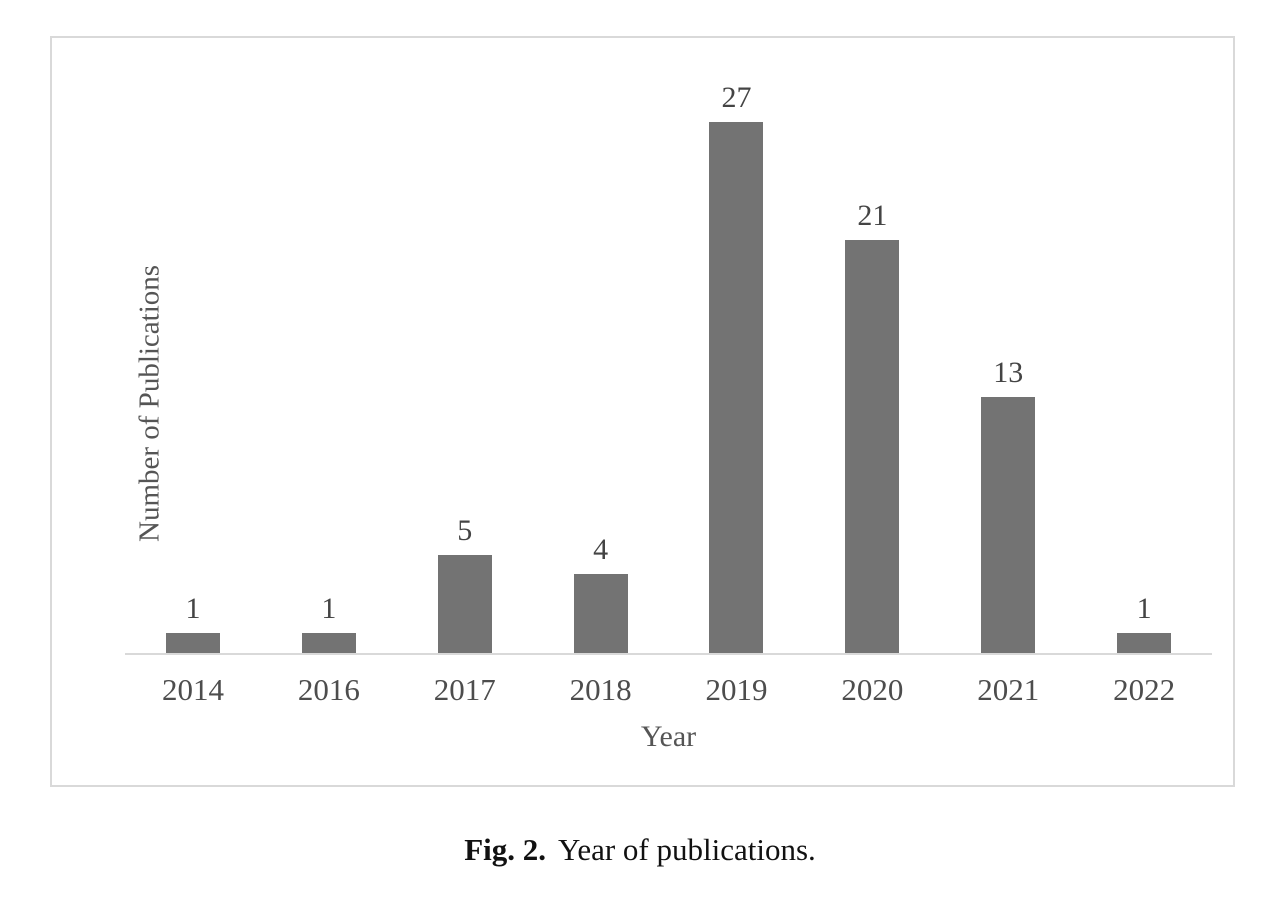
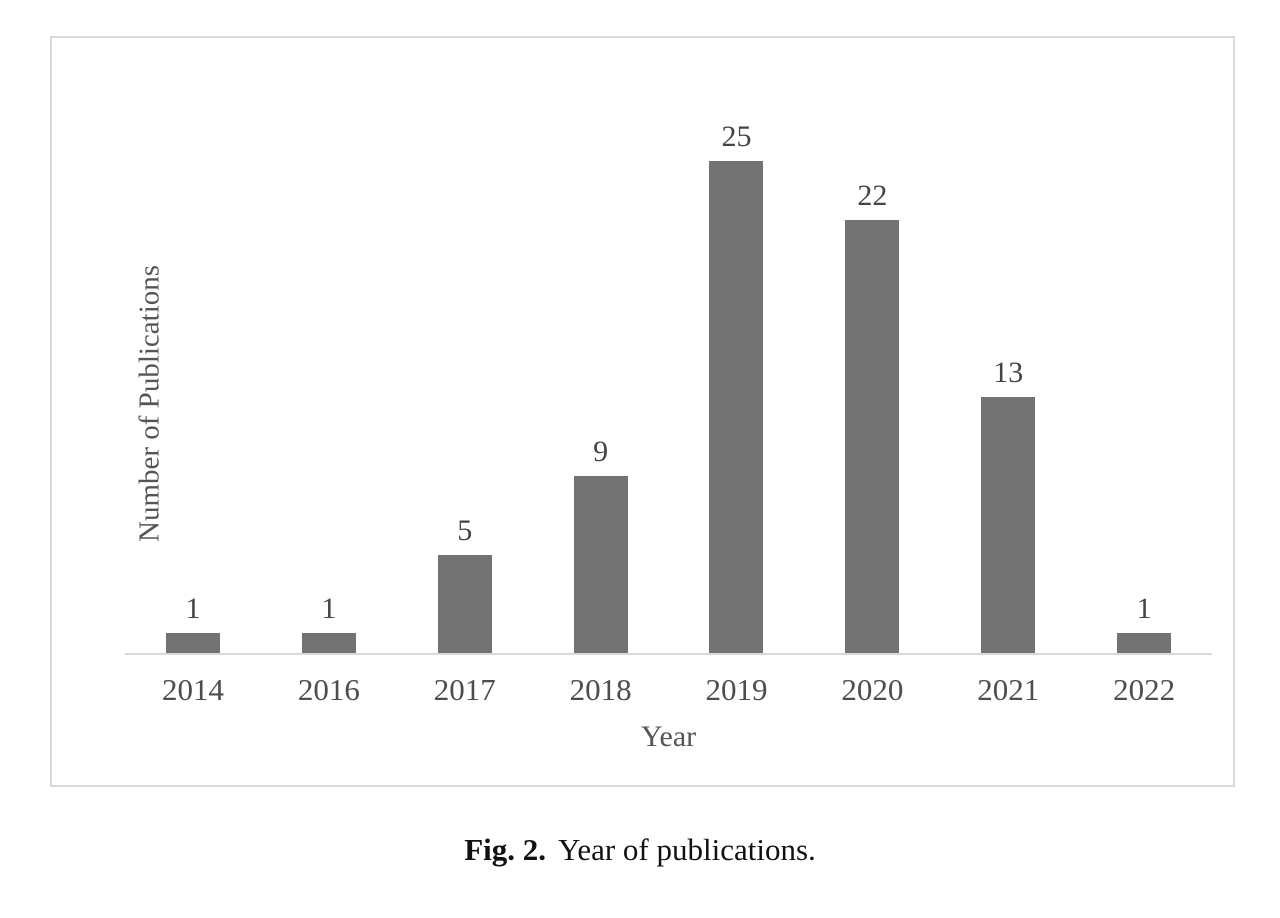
2018: 4 -> 9
2019: 27 -> 25
2020: 21 -> 22
